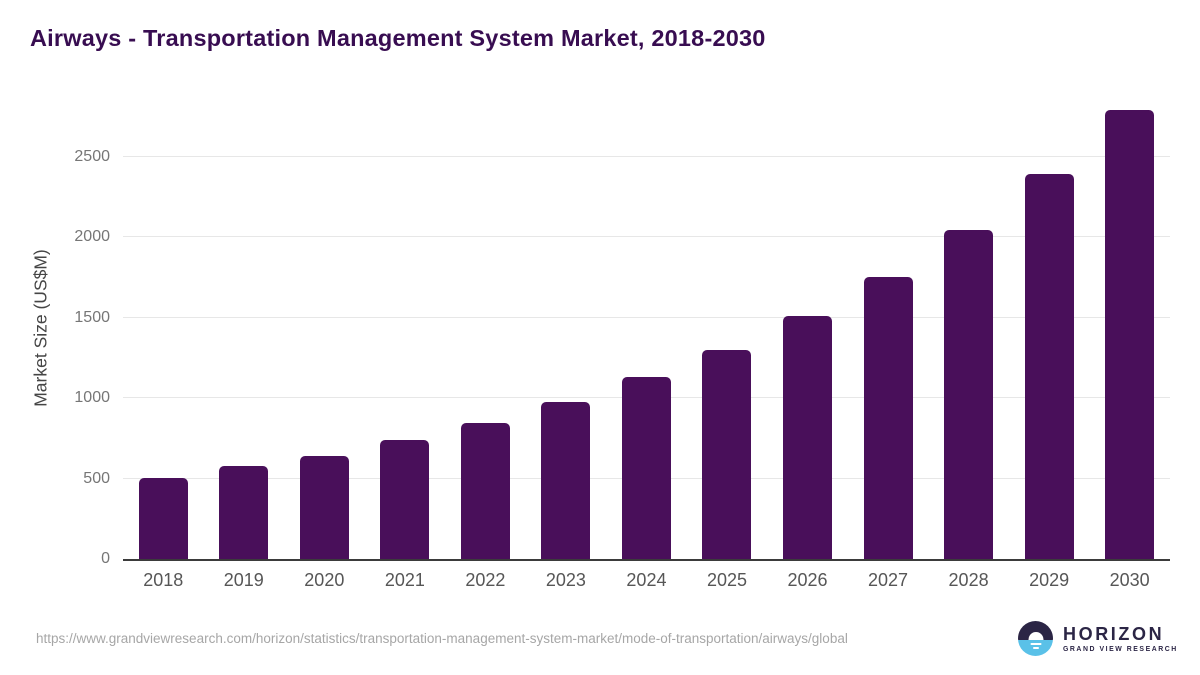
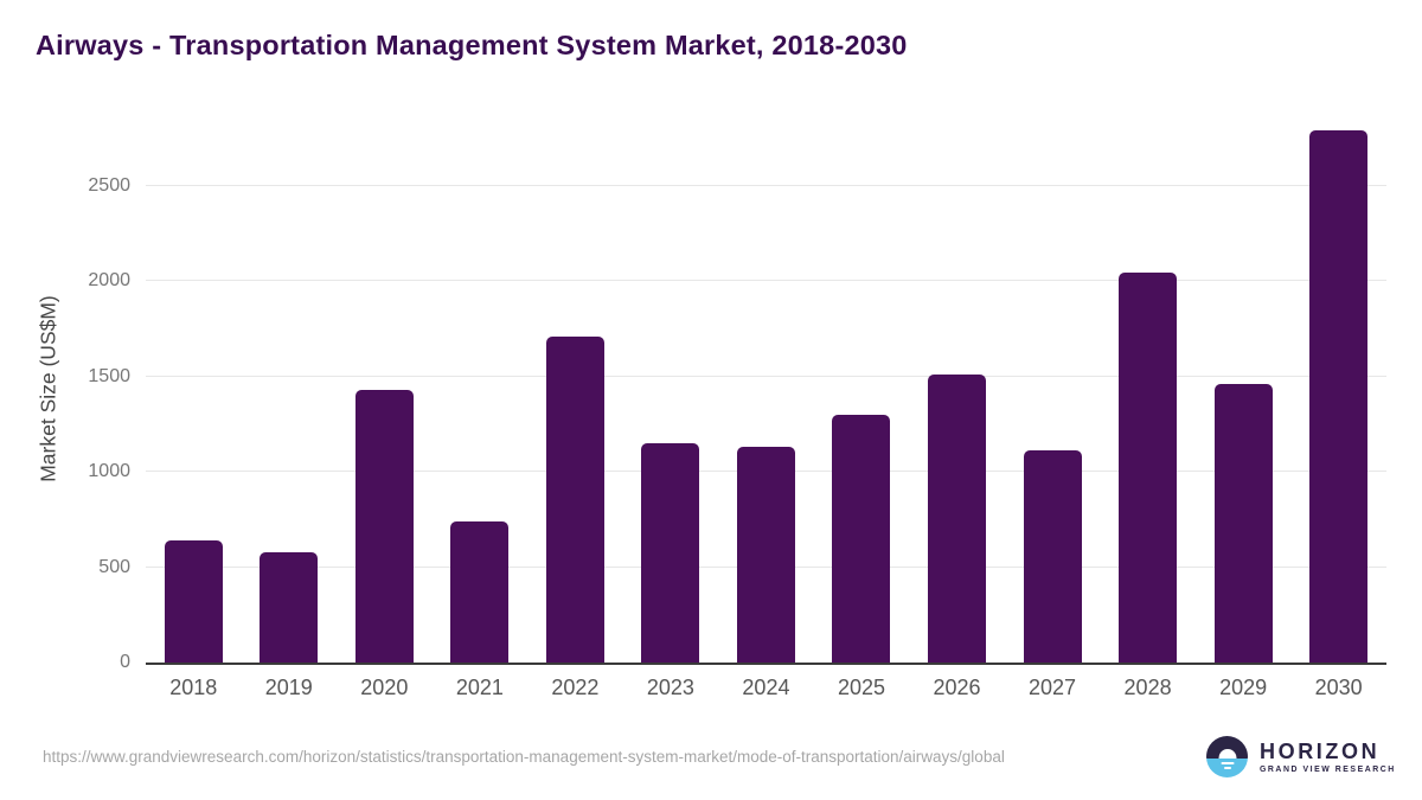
2018: 500 -> 640
2020: 640 -> 1430
2022: 840 -> 1710
2023: 980 -> 1150
2027: 1760 -> 1110
2029: 2390 -> 1460
